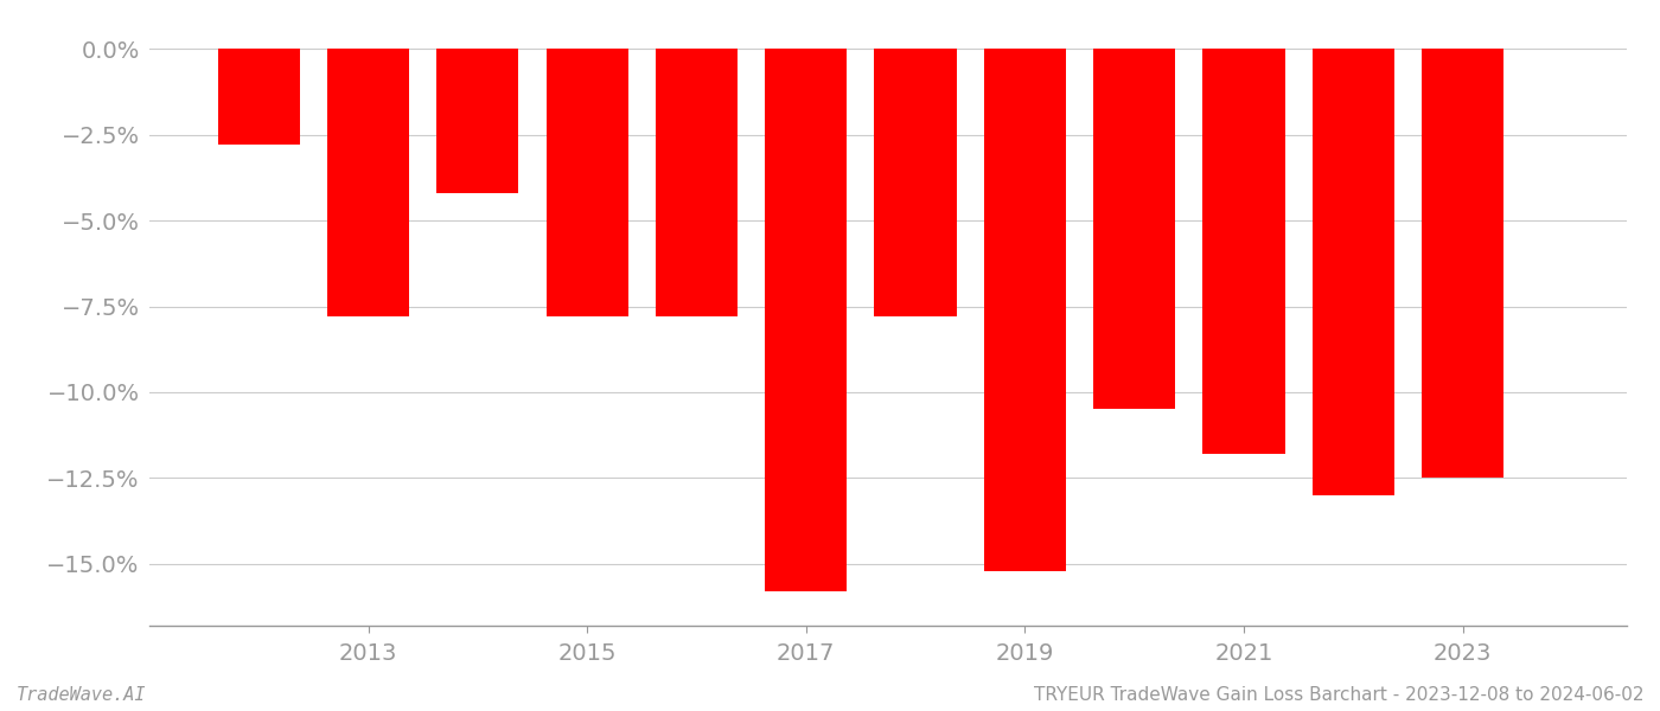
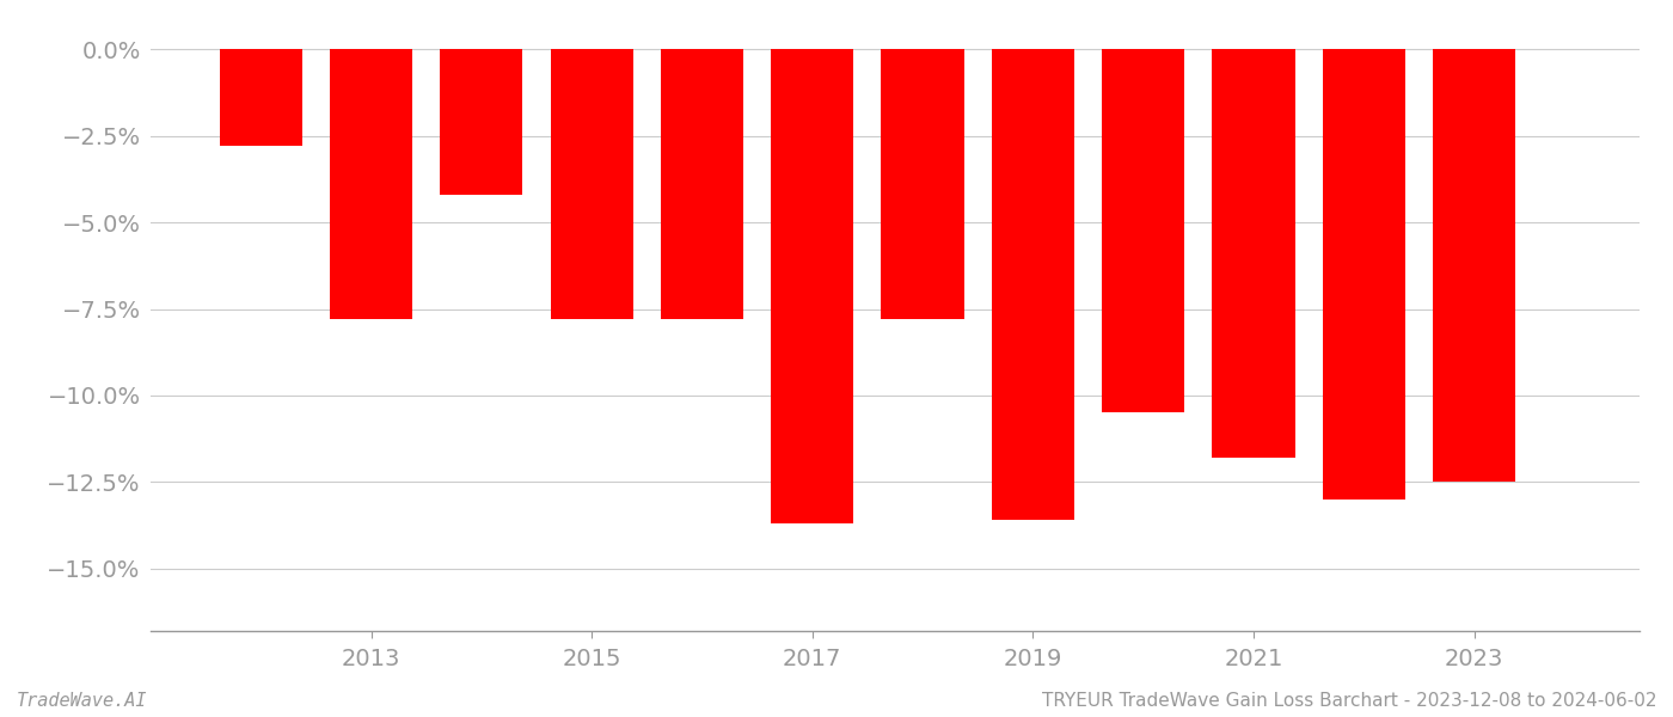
2017: -15.8% -> -13.7%
2019: -15.2% -> -13.6%
